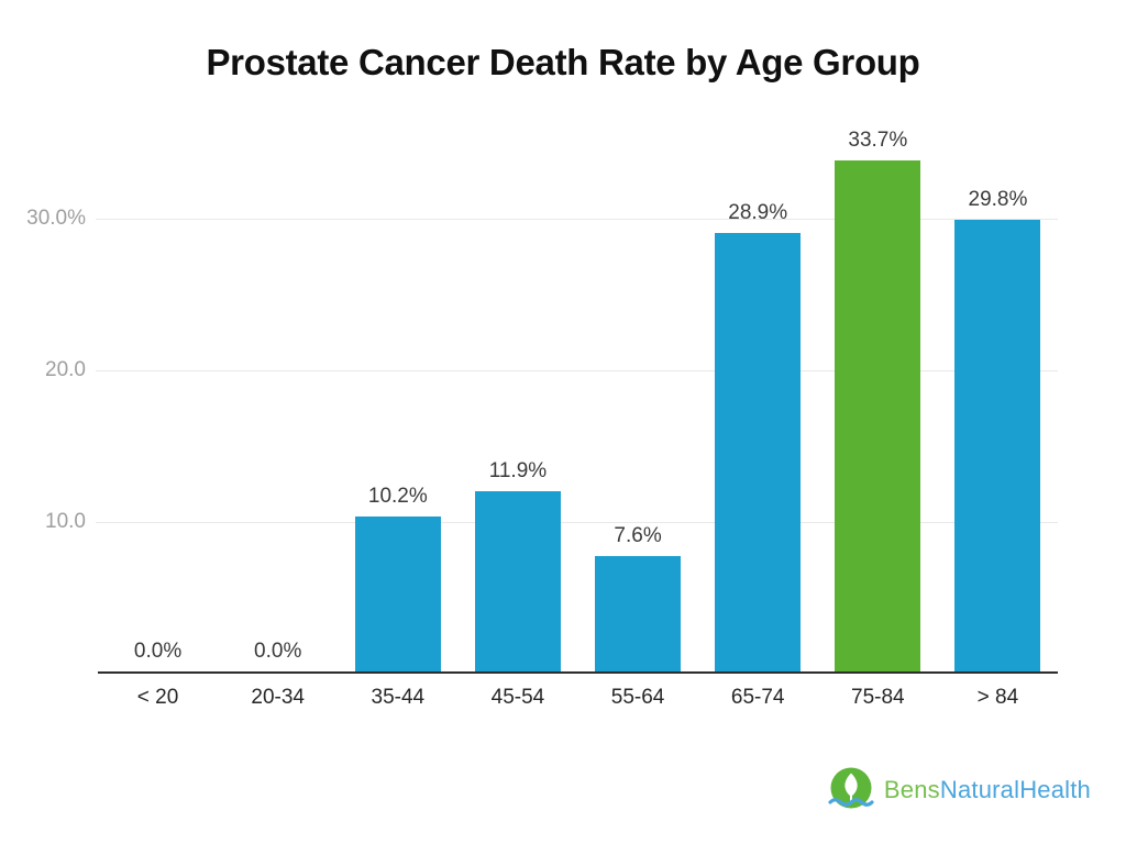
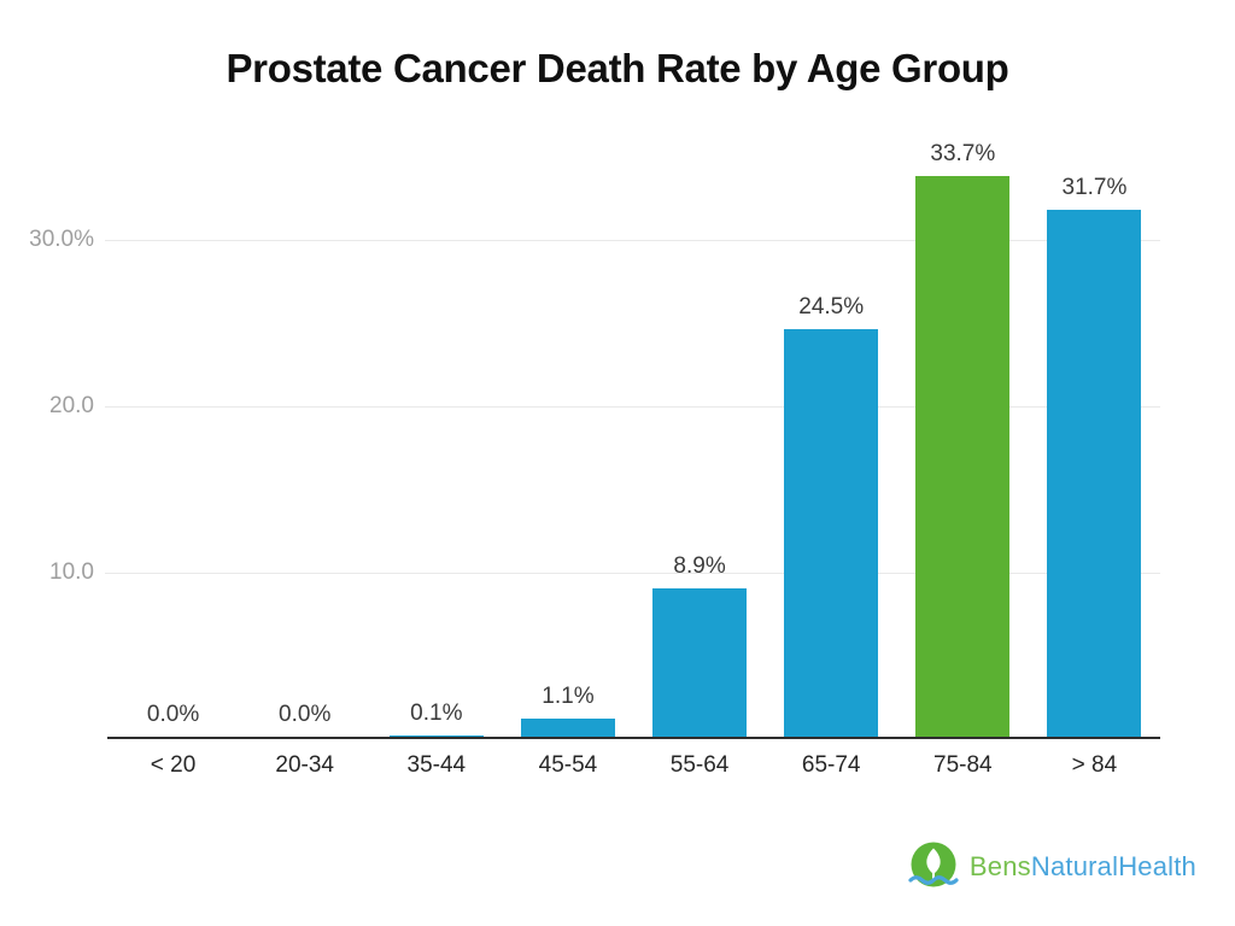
35-44: 10.2% -> 0.1%
45-54: 11.9% -> 1.1%
55-64: 7.6% -> 8.9%
65-74: 28.9% -> 24.5%
> 84: 29.8% -> 31.7%
